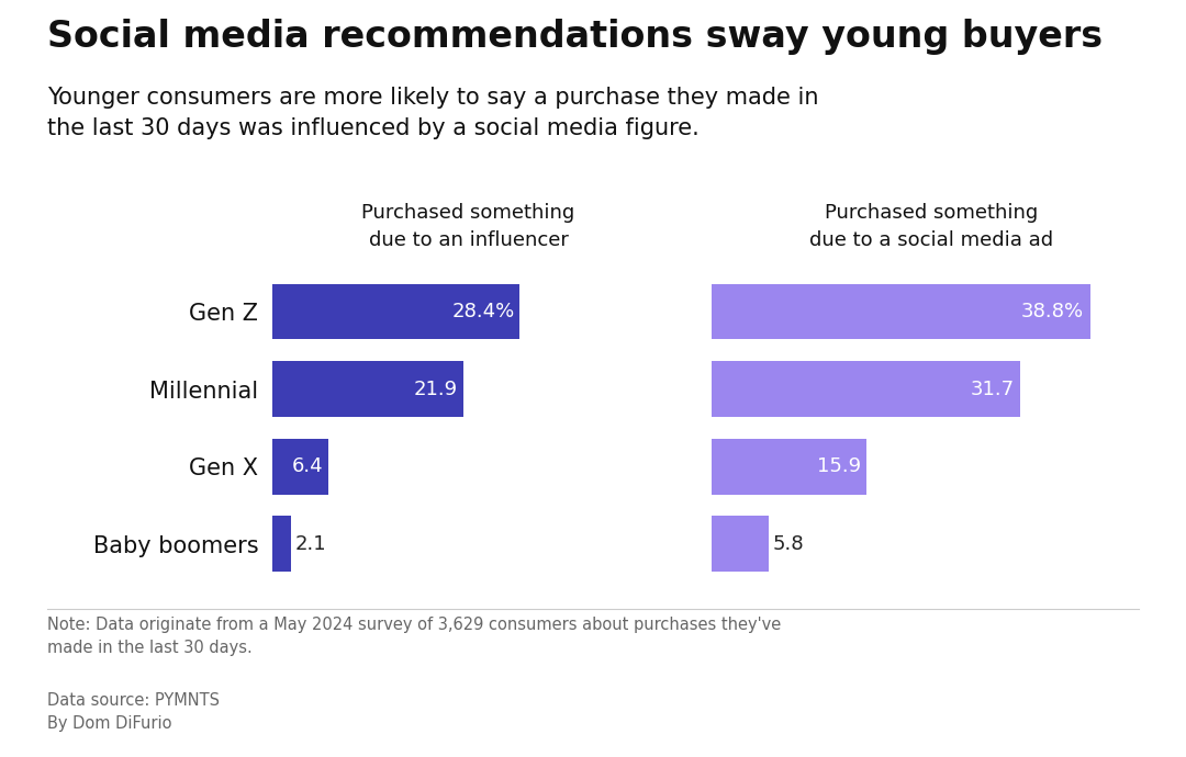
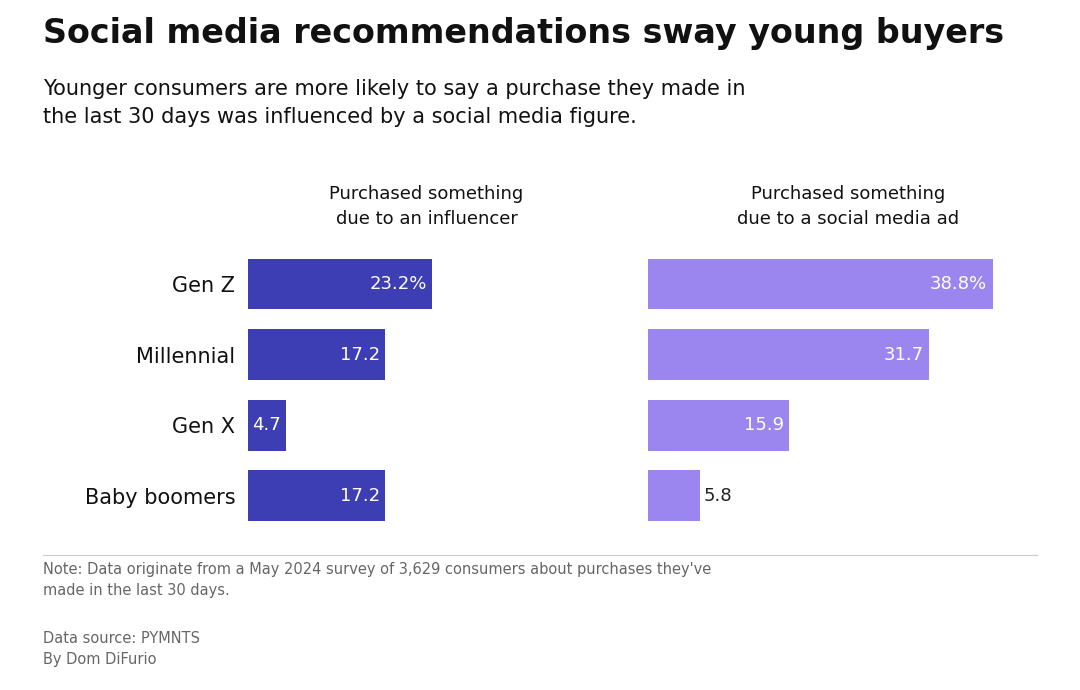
Purchased something due to an influencer/Gen Z: 28.4% -> 23.2%
Purchased something due to an influencer/Millennial: 21.9 -> 17.2
Purchased something due to an influencer/Gen X: 6.4 -> 4.7
Purchased something due to an influencer/Baby boomers: 2.1 -> 17.2
